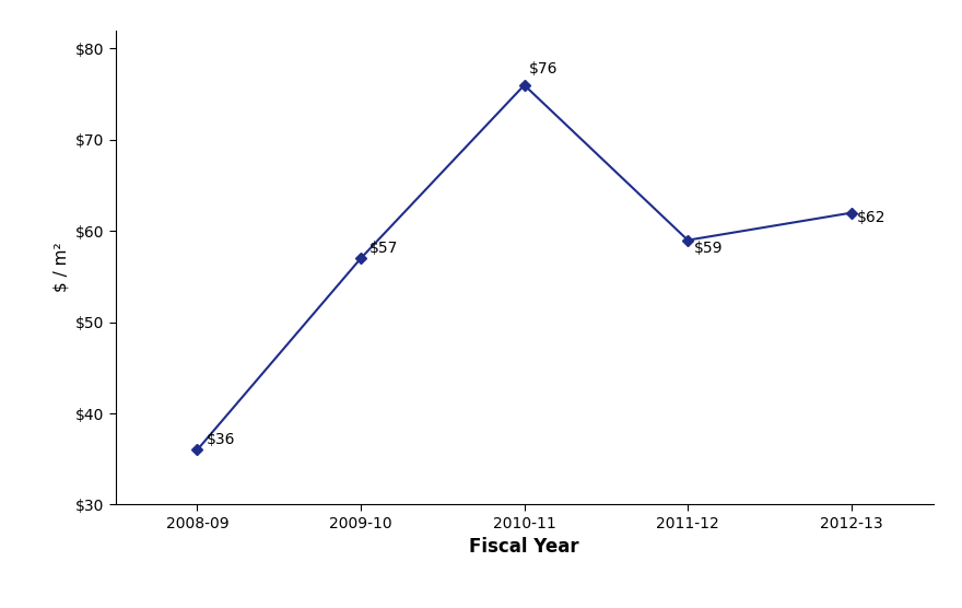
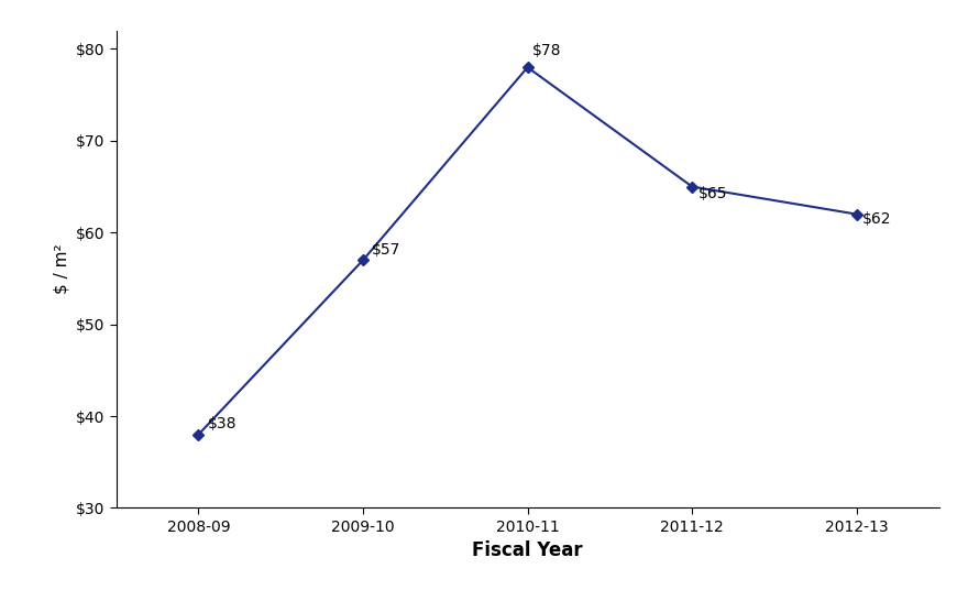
2008-09: $36 -> $38
2010-11: $76 -> $78
2011-12: $59 -> $65
